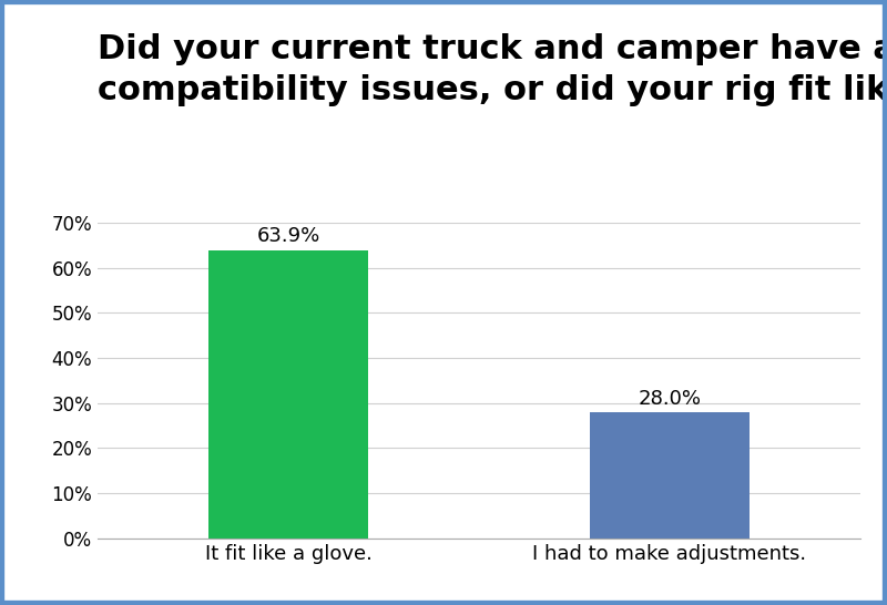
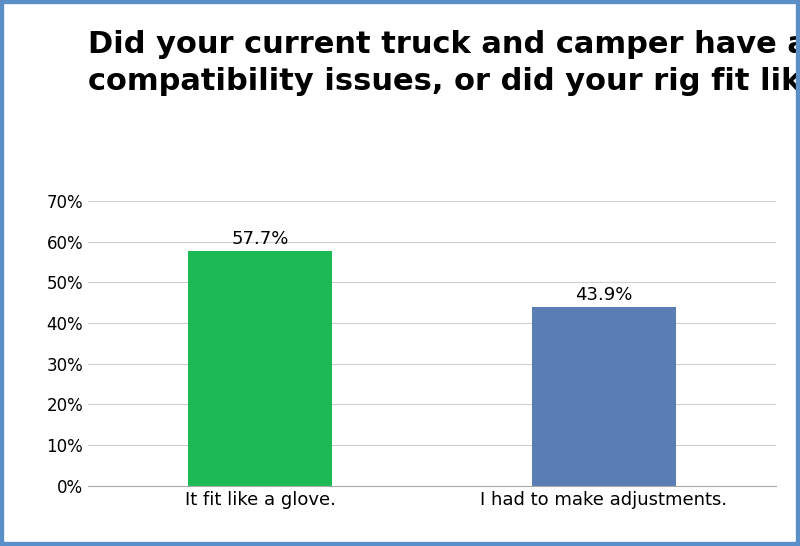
It fit like a glove.: 63.9% -> 57.7%
I had to make adjustments.: 28.0% -> 43.9%
